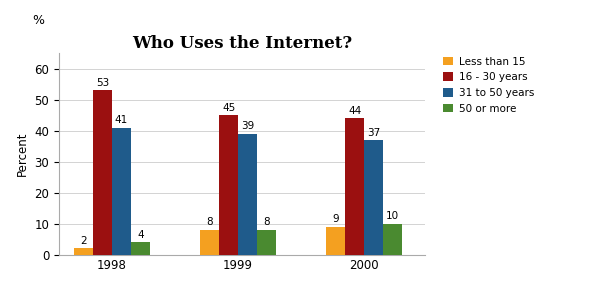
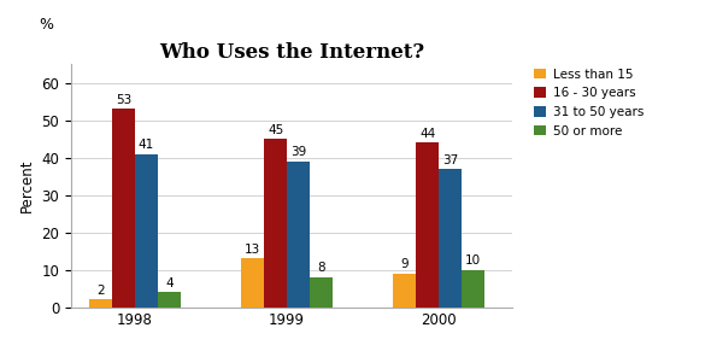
Less than 15/1999: 8 -> 13
